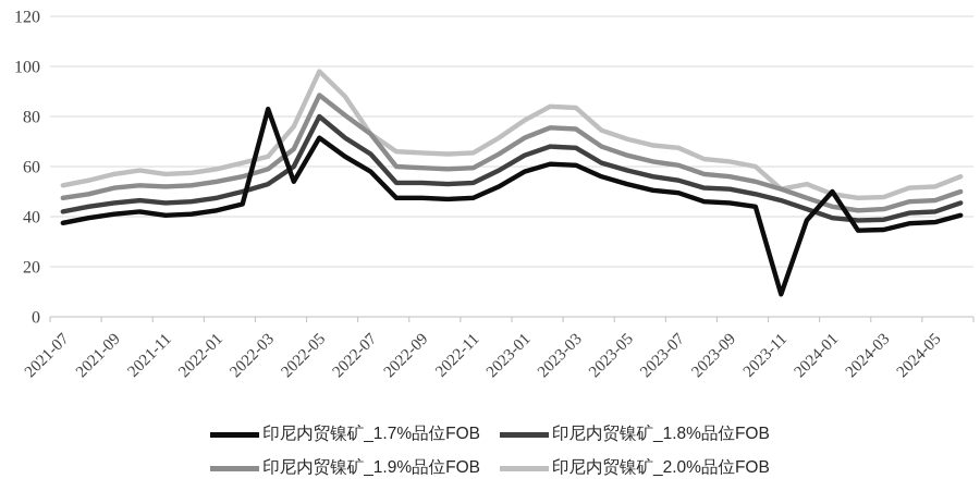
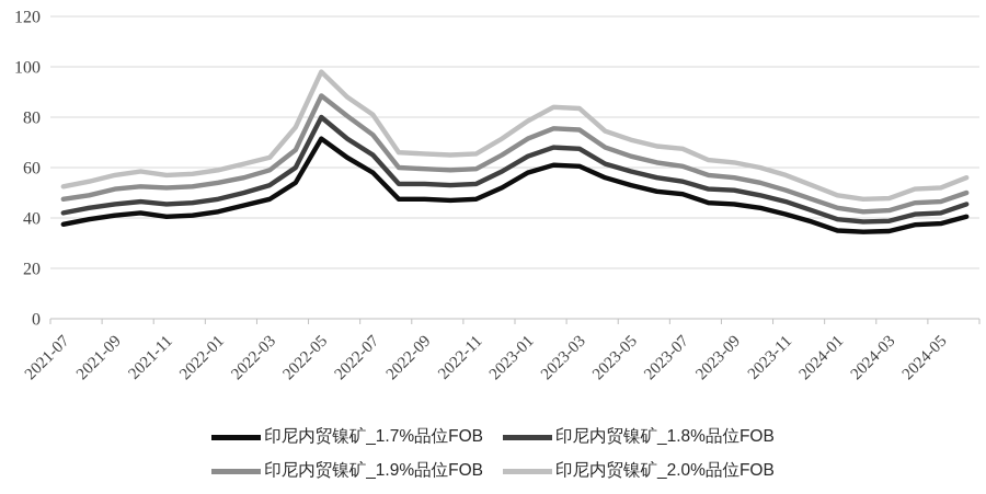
印尼内贸镍矿_1.7%品位FOB/2022-03: 83 -> 48
印尼内贸镍矿_2.0%品位FOB/2022-07: 73 -> 81
印尼内贸镍矿_1.7%品位FOB/2023-11: 9 -> 42
印尼内贸镍矿_2.0%品位FOB/2023-11: 51 -> 57
印尼内贸镍矿_1.7%品位FOB/2024-01: 50 -> 35
